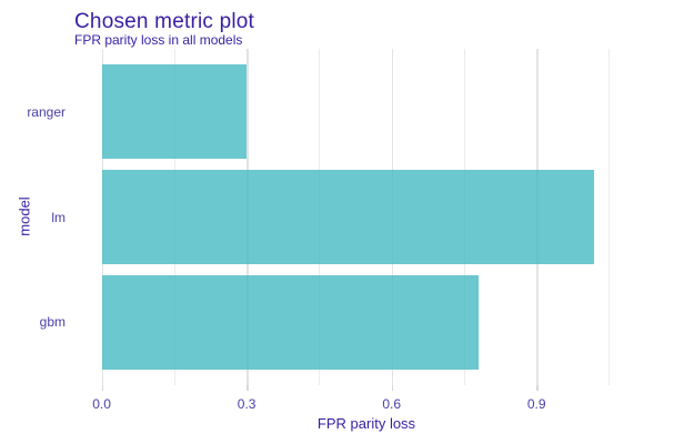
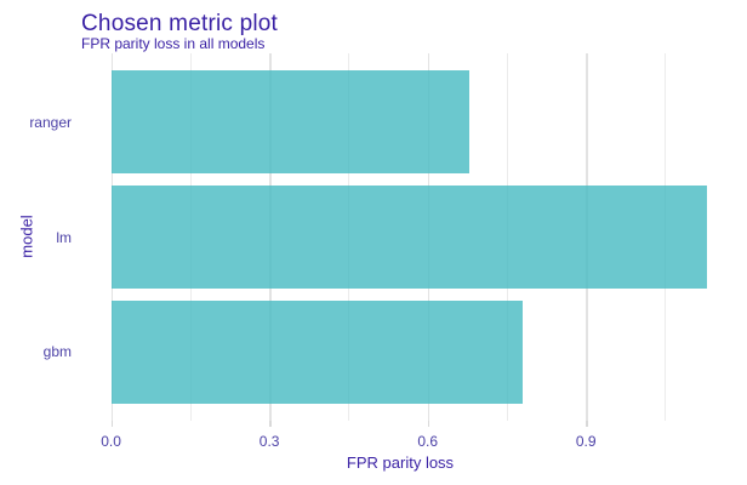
ranger: 0.30 -> 0.68
lm: 1.02 -> 1.13
